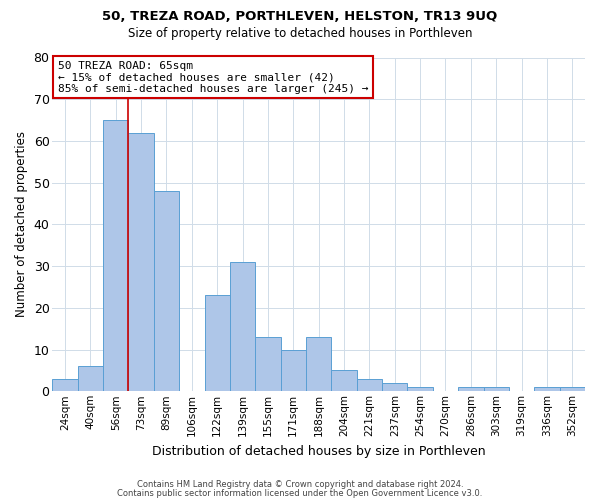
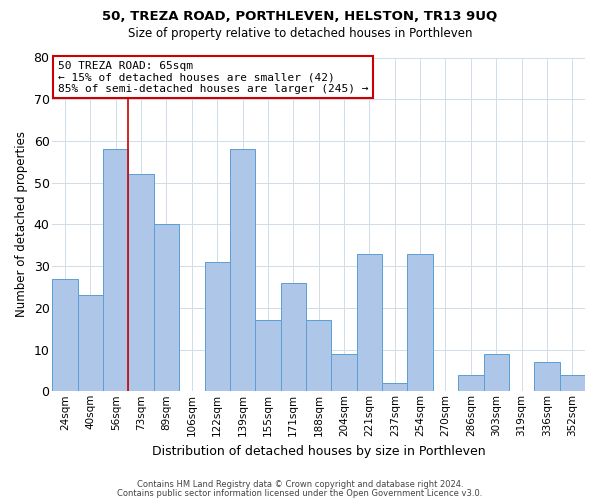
24sqm: 3 -> 27
40sqm: 6 -> 23
56sqm: 65 -> 58
73sqm: 62 -> 52
89sqm: 48 -> 40
122sqm: 23 -> 31
139sqm: 31 -> 58
155sqm: 13 -> 17
171sqm: 10 -> 26
188sqm: 13 -> 17
204sqm: 5 -> 9
221sqm: 3 -> 33
254sqm: 1 -> 33
286sqm: 1 -> 4
303sqm: 1 -> 9
336sqm: 1 -> 7
352sqm: 1 -> 4
